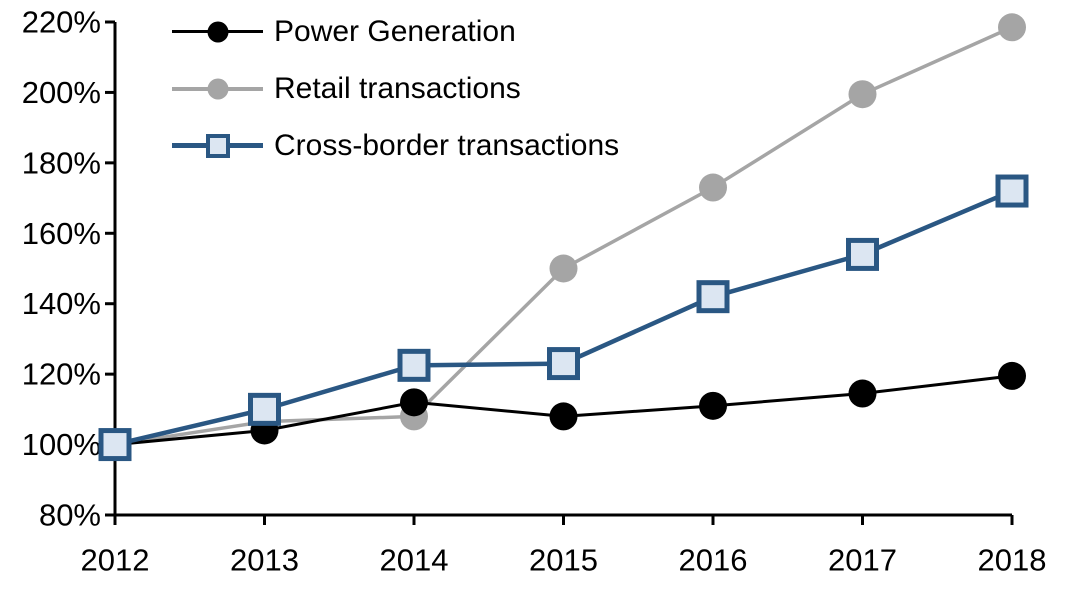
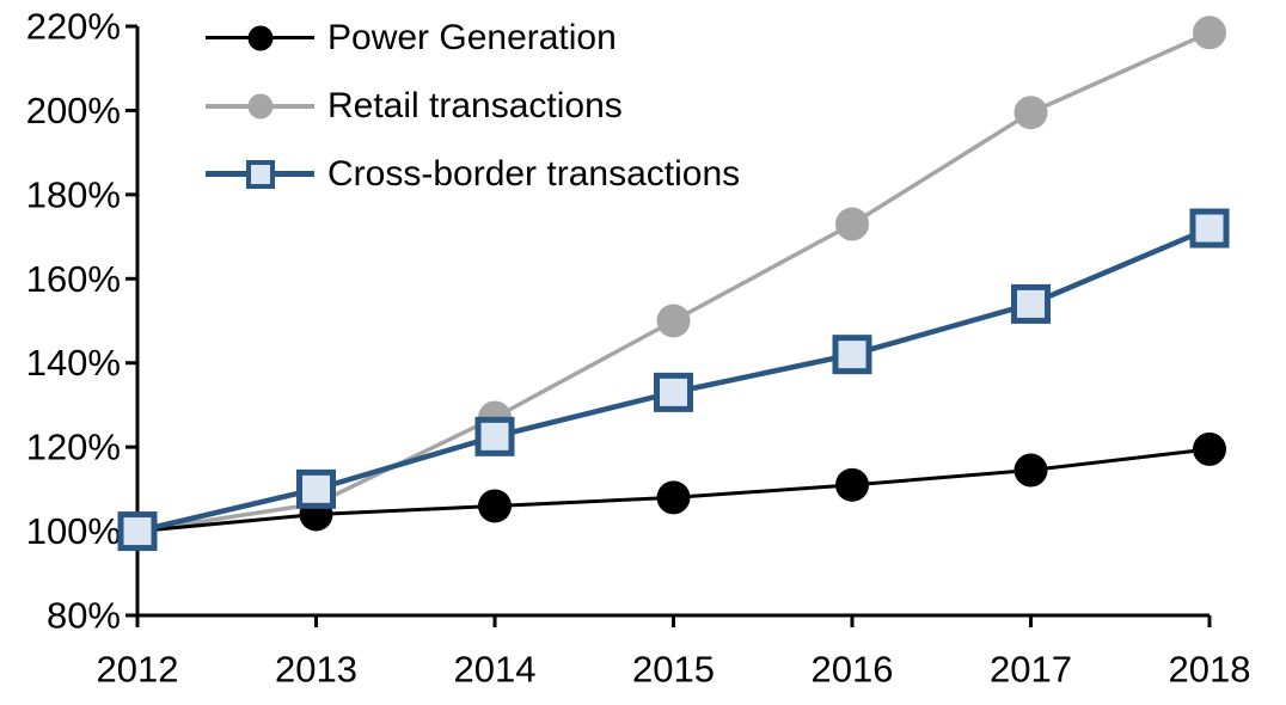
Power Generation/2014: 112% -> 106%
Retail transactions/2014: 108% -> 127%
Cross-border transactions/2015: 123% -> 133%
